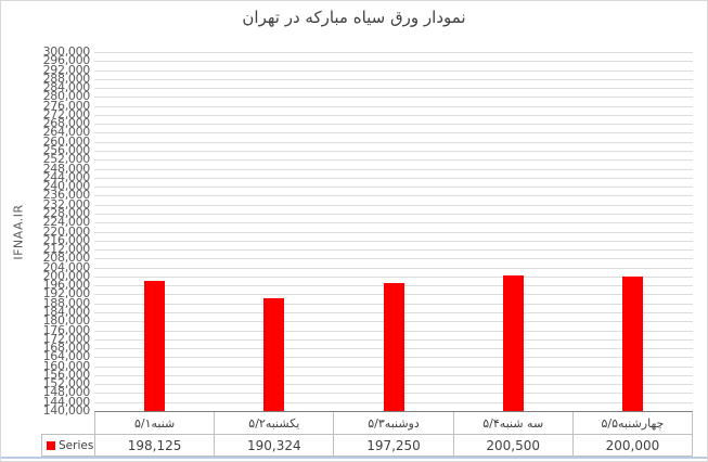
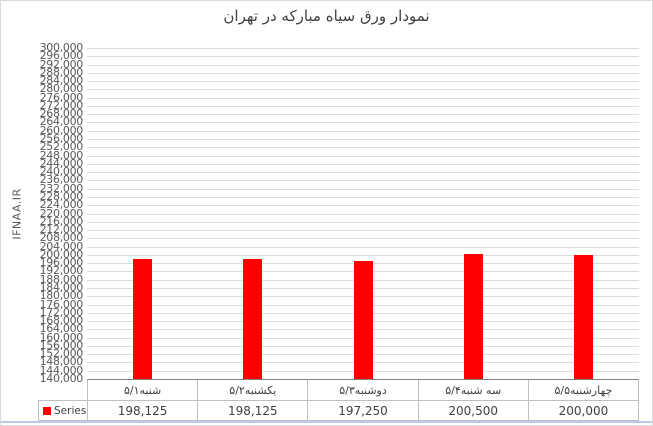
یکشنبه۵/۲: 190,324 -> 198,125
